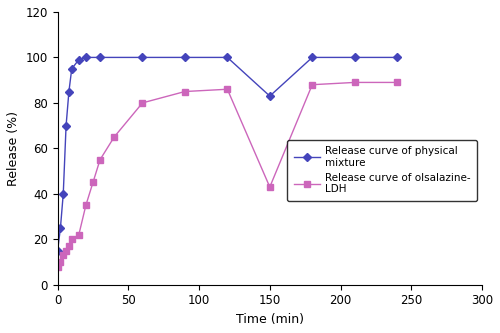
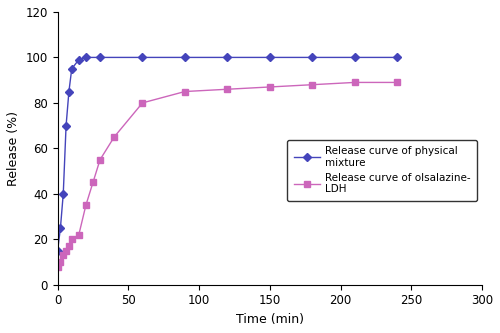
Release curve of physical mixture/150: 83 -> 100
Release curve of olsalazine- LDH/150: 43 -> 87
